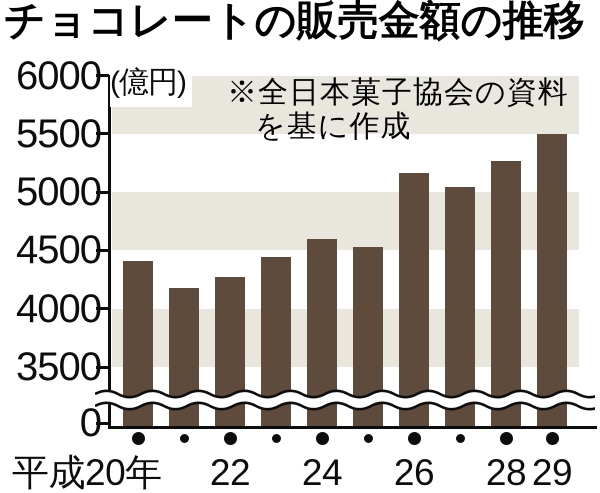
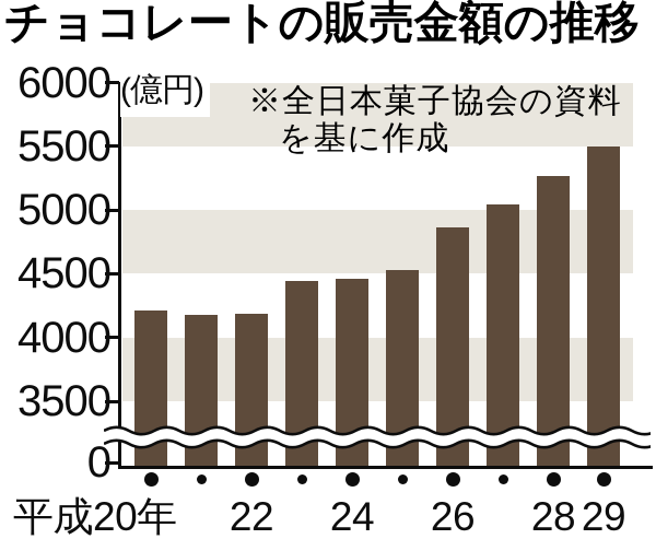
平成20年: 4410 -> 4210
22: 4270 -> 4190
24: 4600 -> 4460
26: 5160 -> 4860
